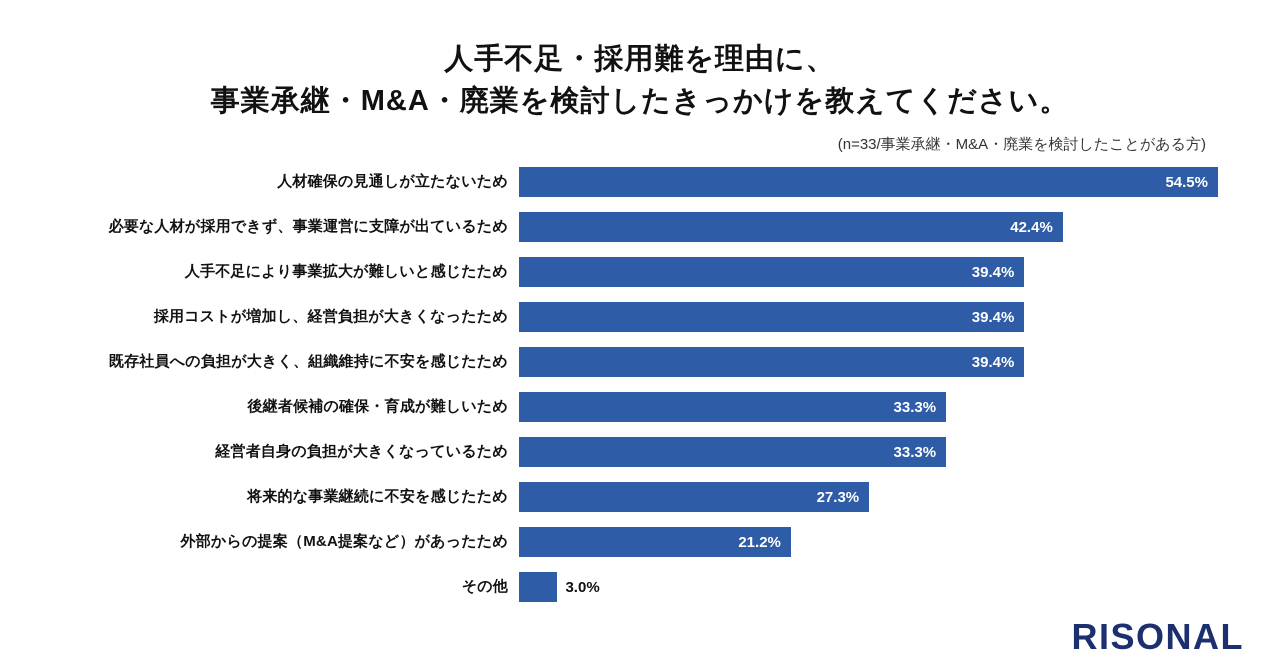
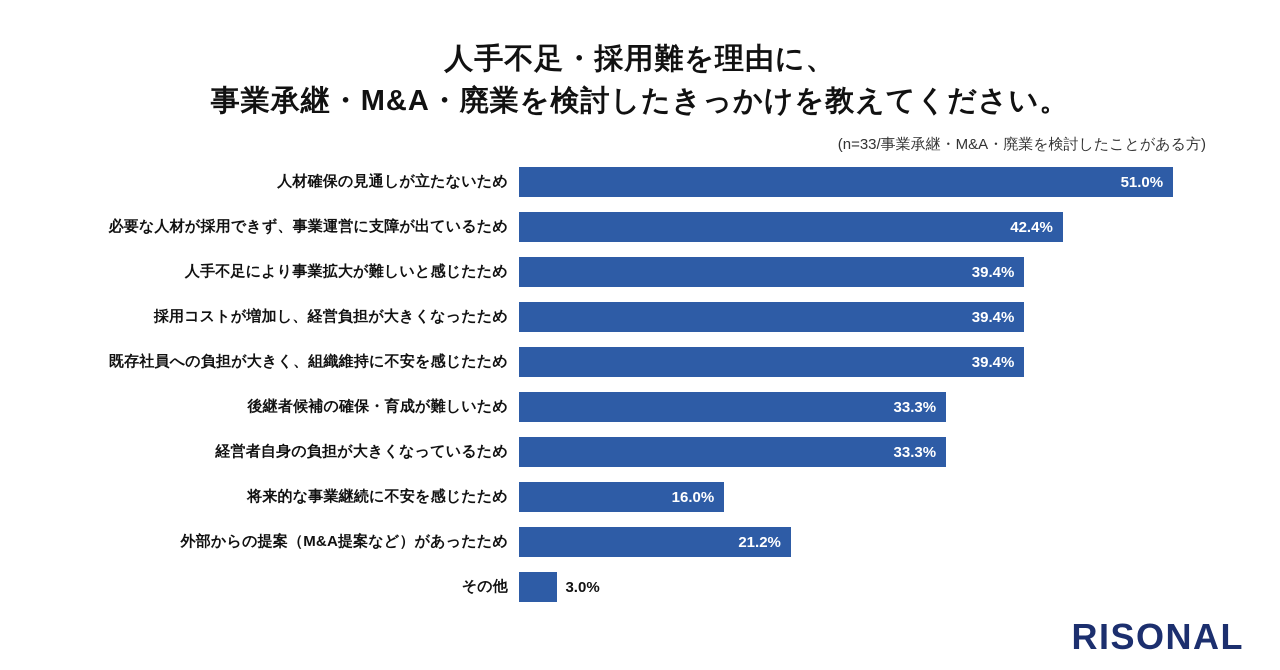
人材確保の見通しが立たないため: 54.5% -> 51.0%
将来的な事業継続に不安を感じたため: 27.3% -> 16.0%
